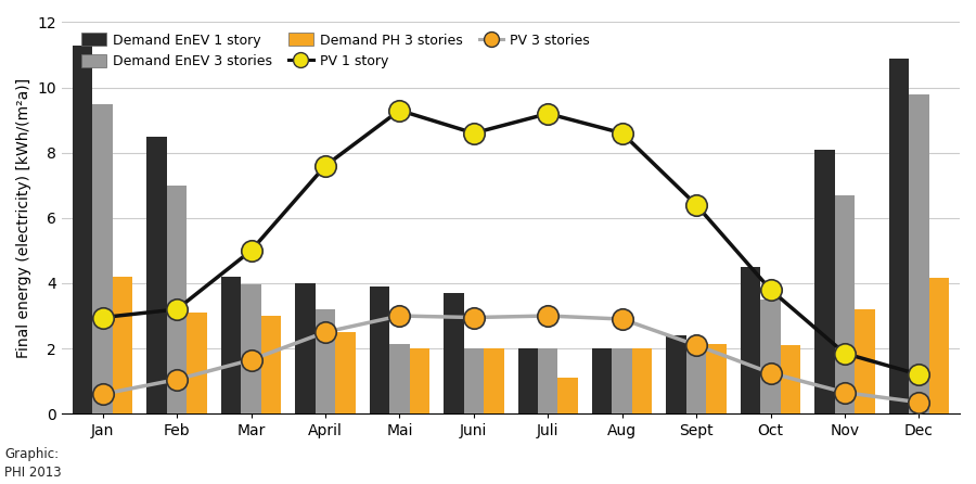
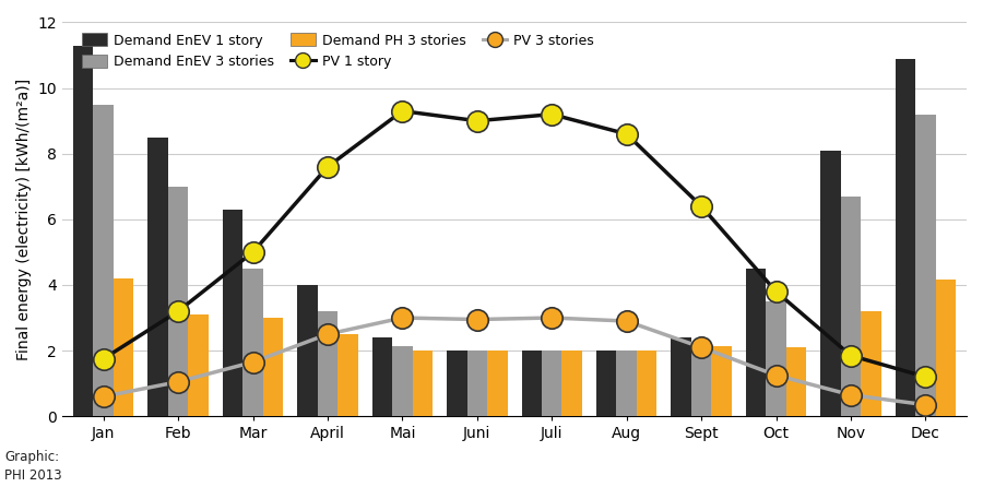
PV 1 story/Jan: 2.95 -> 1.75
Demand EnEV 1 story/Mar: 4.2 -> 6.3
Demand EnEV 3 stories/Mar: 3.95 -> 4.50
Demand EnEV 1 story/Mai: 3.9 -> 2.4
Demand EnEV 1 story/Juni: 3.7 -> 2.0
PV 1 story/Juni: 8.60 -> 9.00
Demand PH 3 stories/Juli: 1.10 -> 2.00
Demand EnEV 3 stories/Dec: 9.80 -> 9.20
